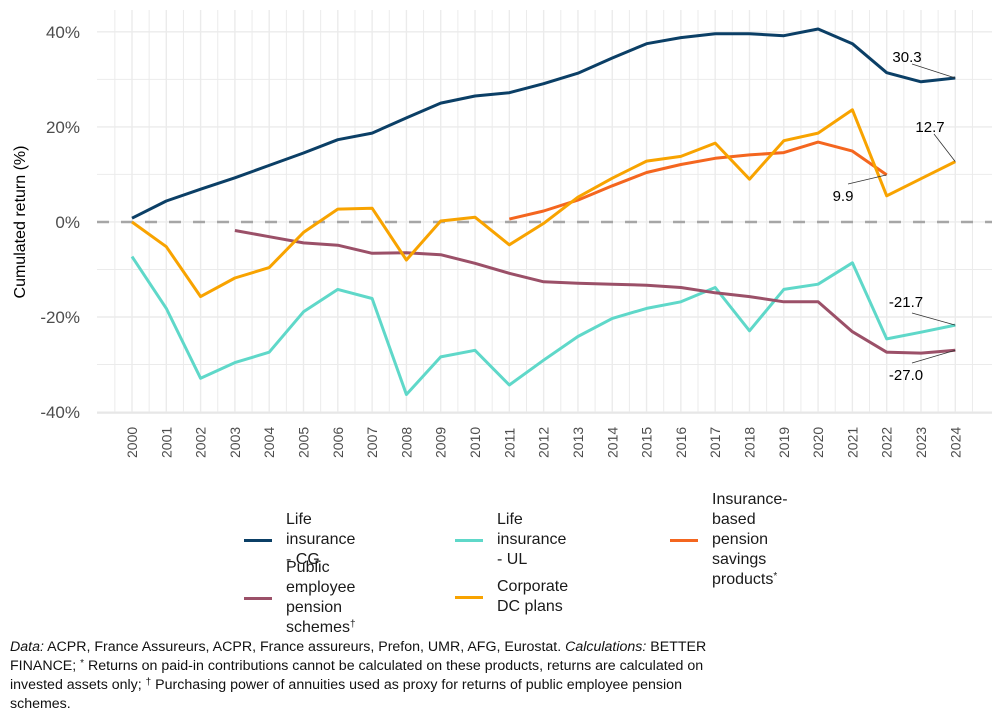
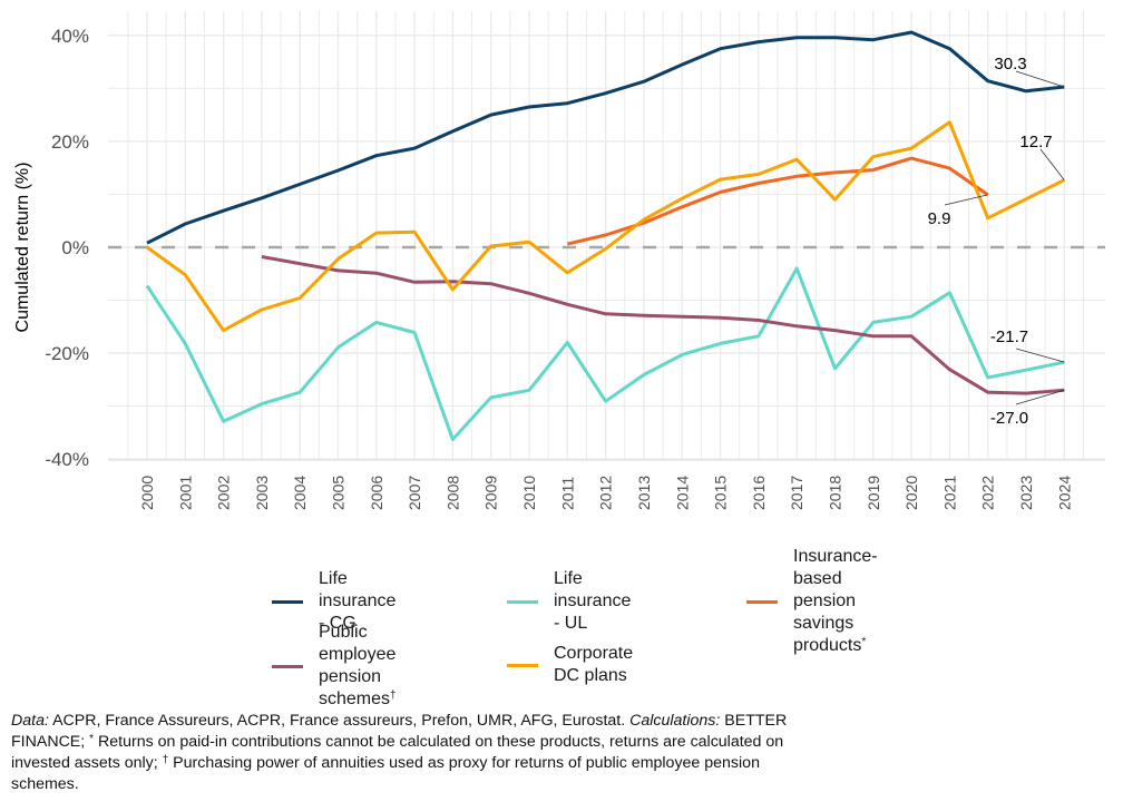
Life insurance - UL/2011: -34% -> -18%
Life insurance - UL/2017: -14% -> -4%
